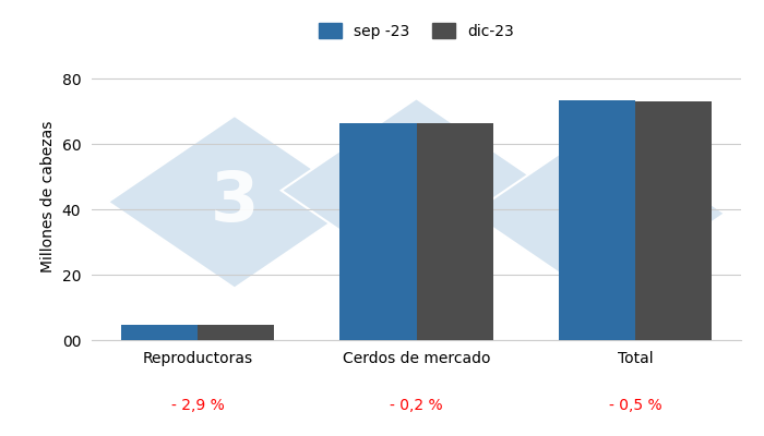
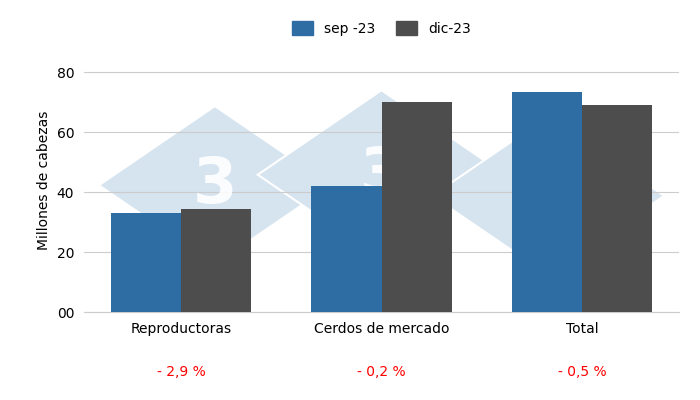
sep -23/Reproductoras: 4.8 -> 33.0
dic-23/Reproductoras: 4.6 -> 34.5
sep -23/Cerdos de mercado: 66.5 -> 42.0
dic-23/Cerdos de mercado: 66.4 -> 70.0
dic-23/Total: 73.1 -> 69.0
